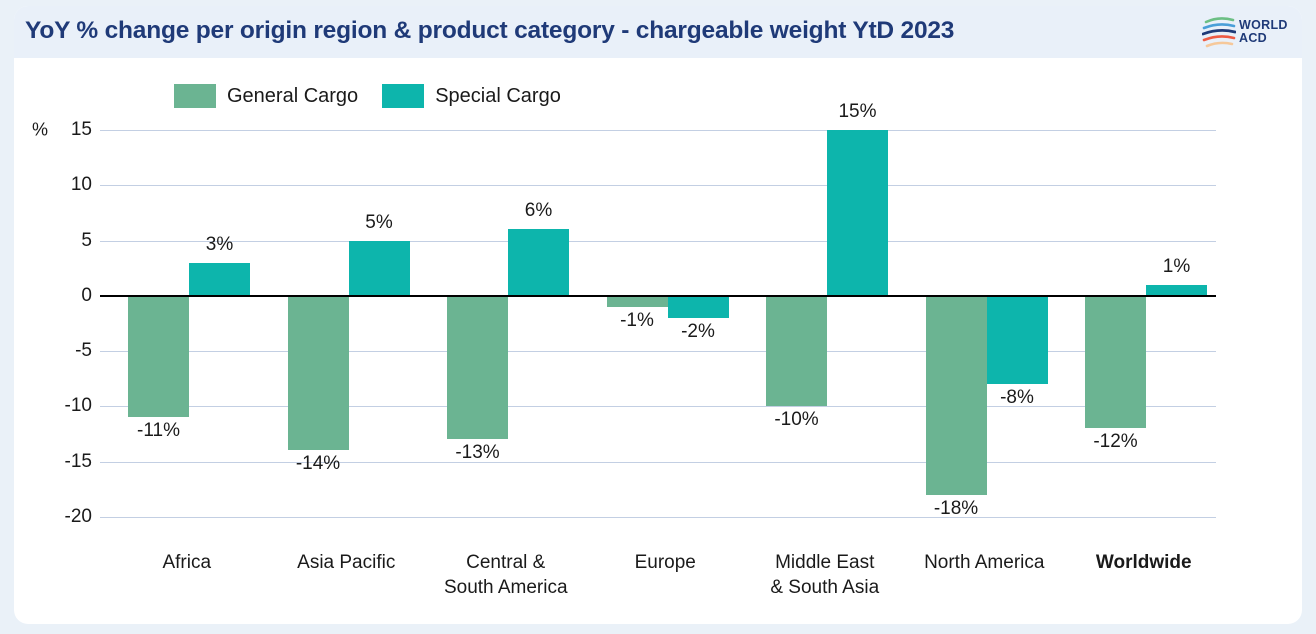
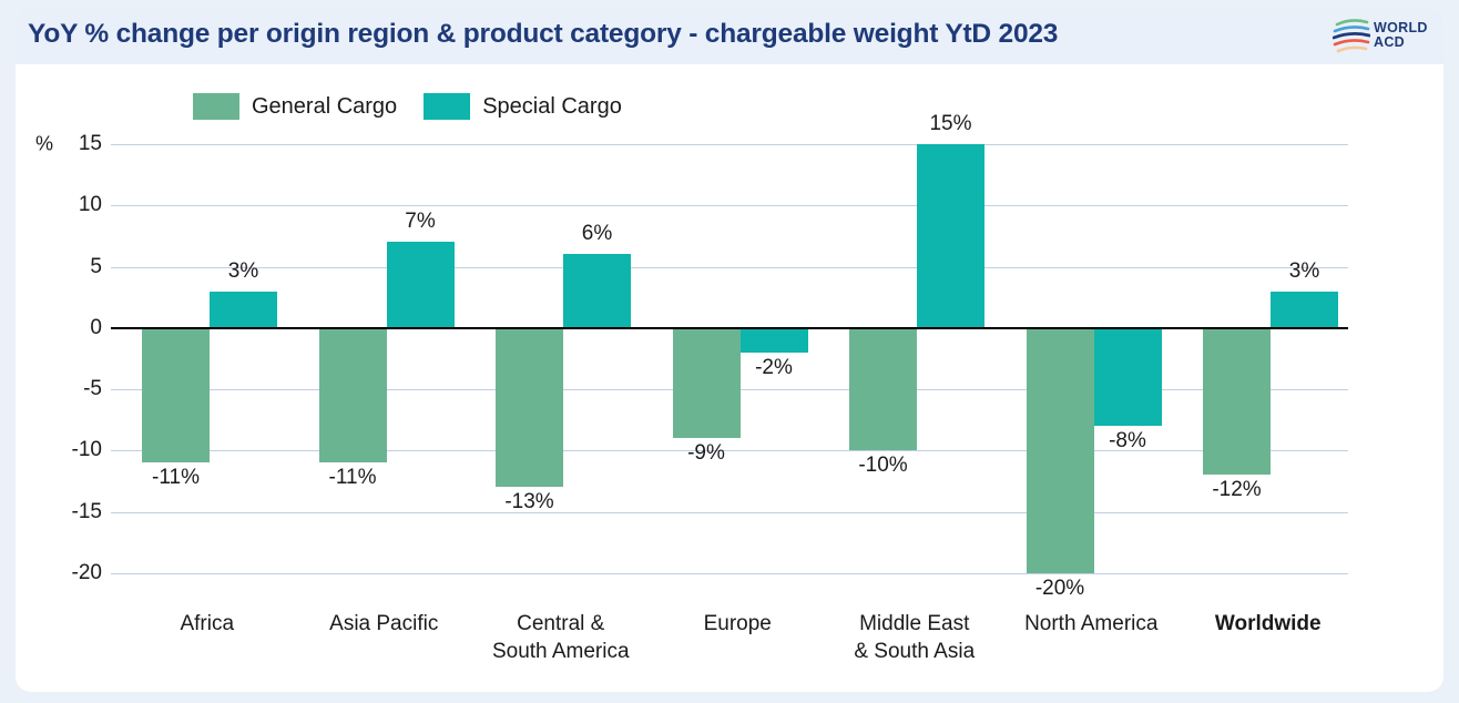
General Cargo/Asia Pacific: -14% -> -11%
Special Cargo/Asia Pacific: 5% -> 7%
General Cargo/Europe: -1% -> -9%
General Cargo/North America: -18% -> -20%
Special Cargo/Worldwide: 1% -> 3%
